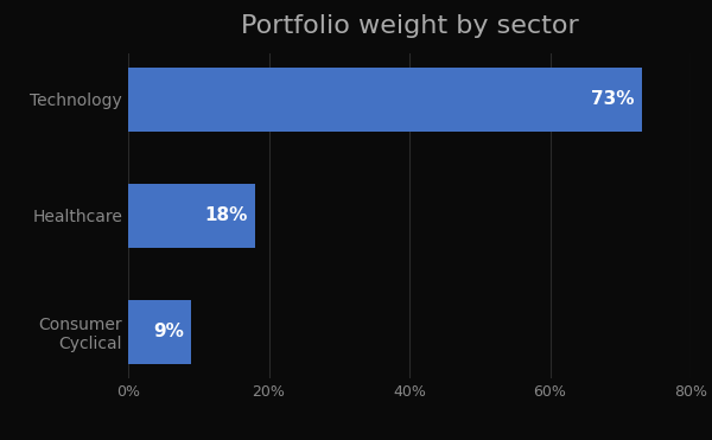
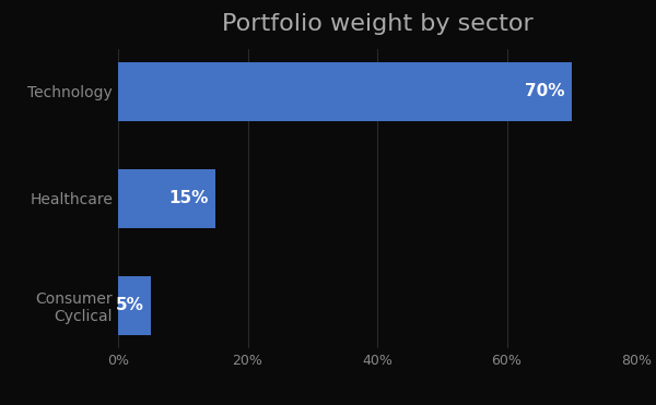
Technology: 73% -> 70%
Healthcare: 18% -> 15%
Consumer Cyclical: 9% -> 5%
